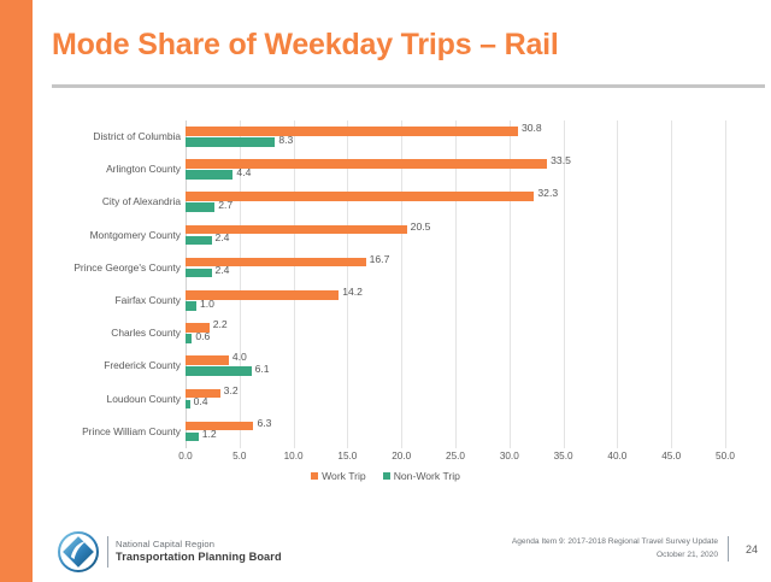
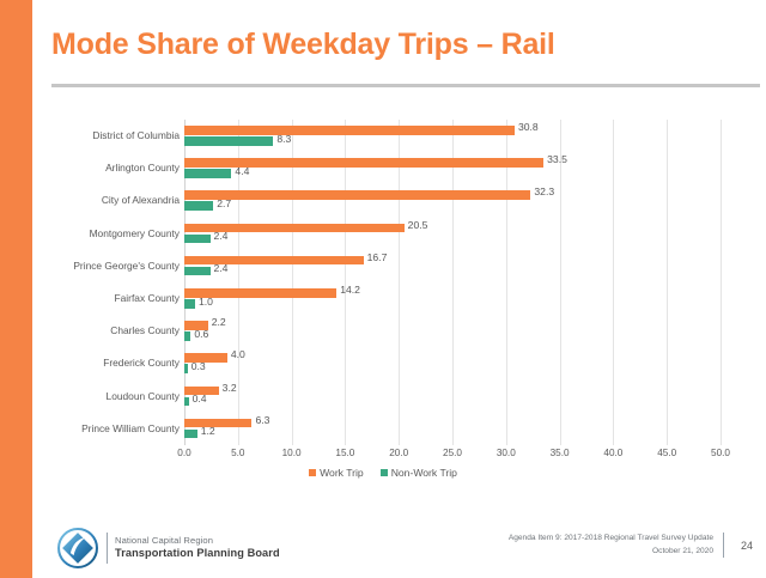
Non-Work Trip/Frederick County: 6.1 -> 0.3
